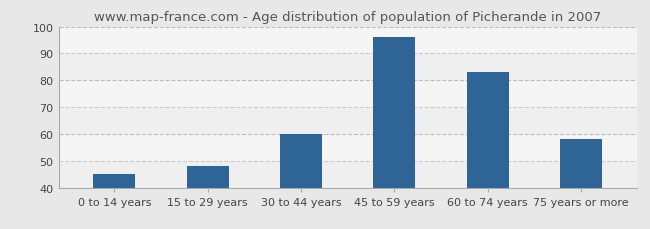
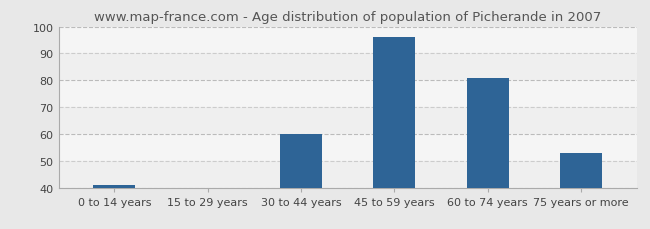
0 to 14 years: 45 -> 41
15 to 29 years: 48 -> 40
60 to 74 years: 83 -> 81
75 years or more: 58 -> 53
